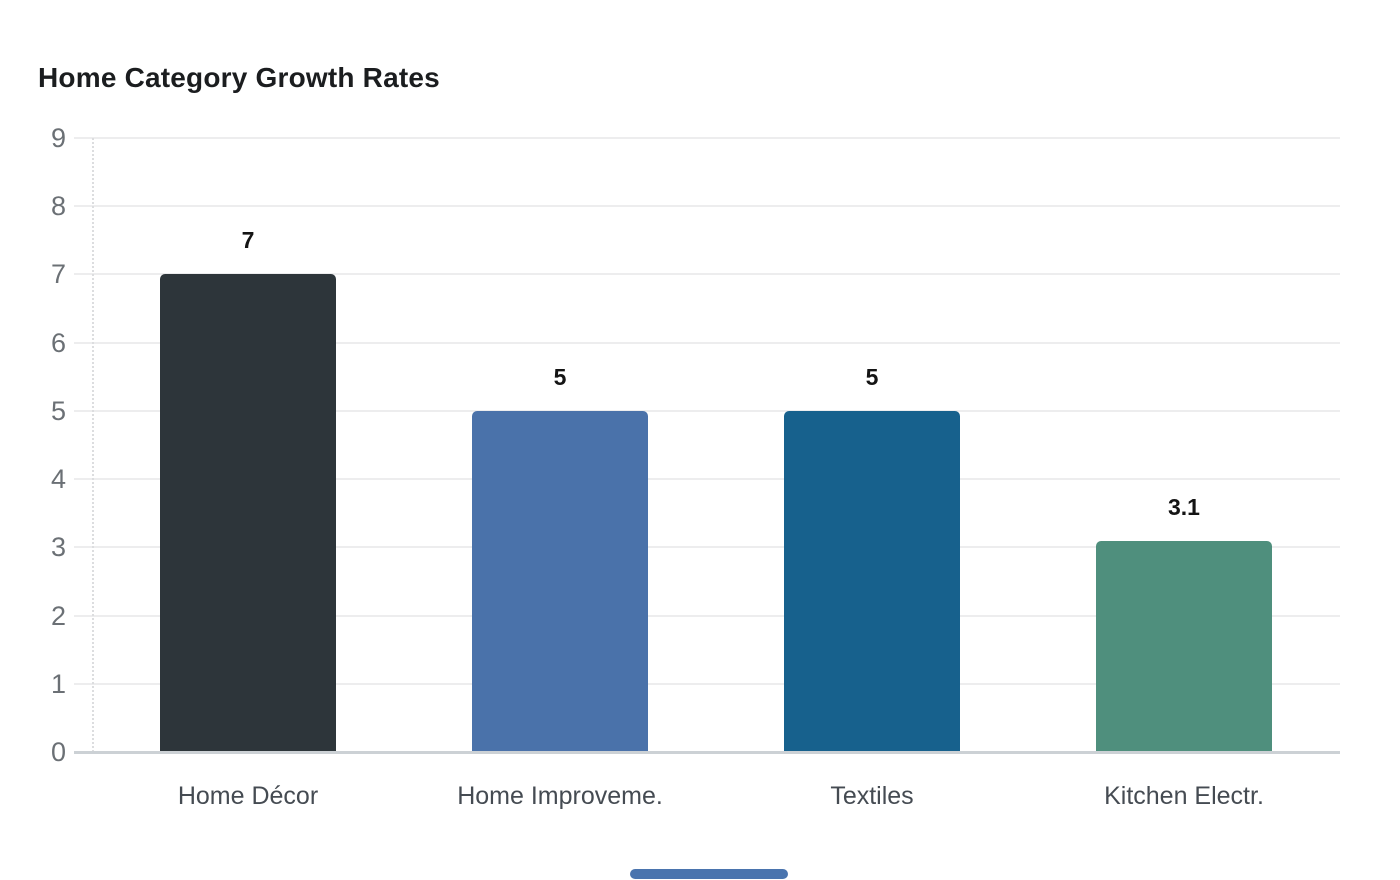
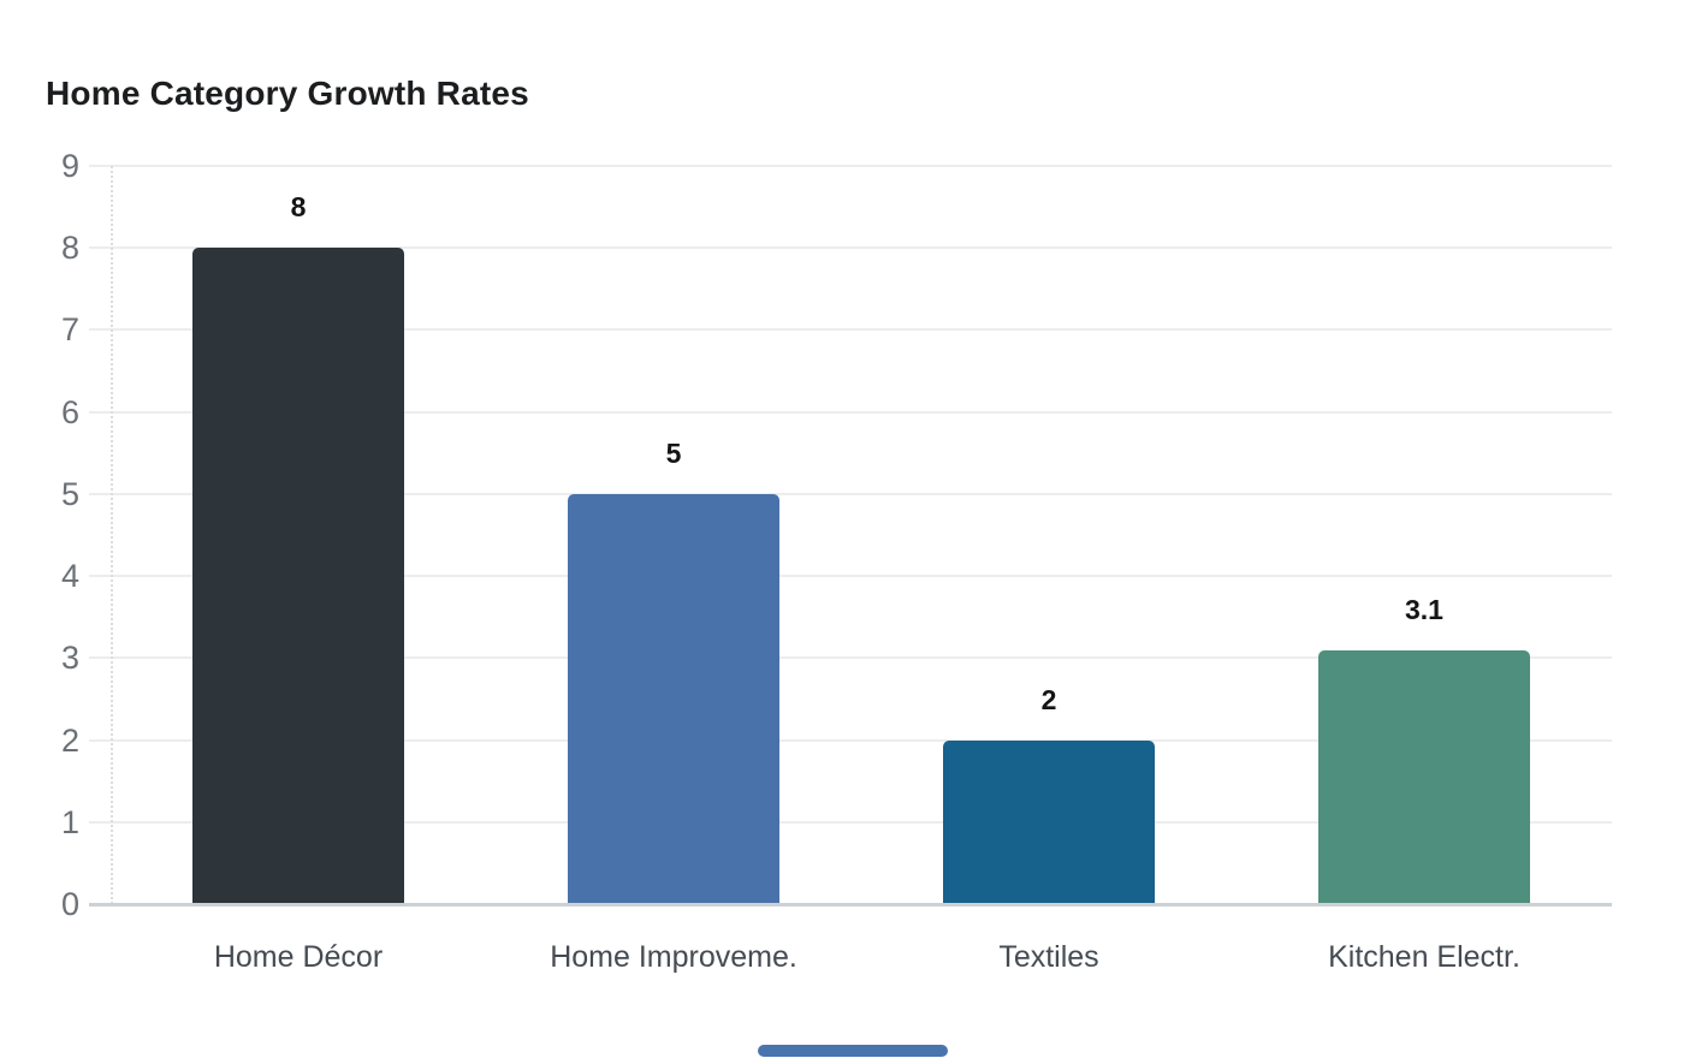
Home Décor: 7 -> 8
Textiles: 5 -> 2
